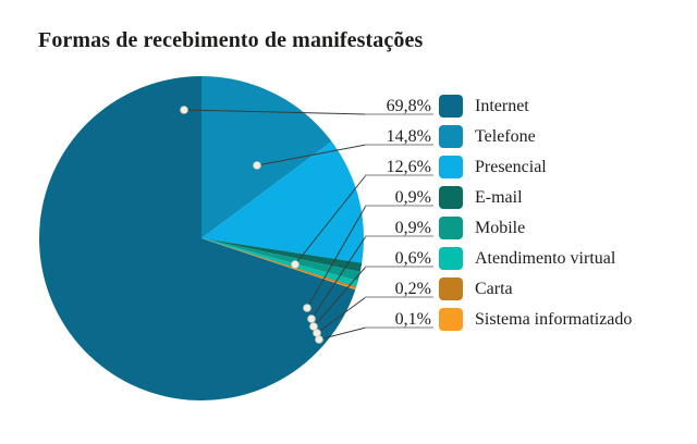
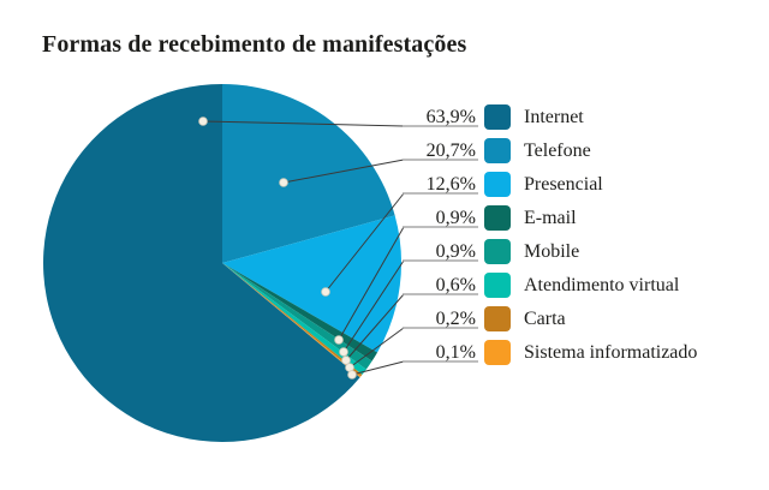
Internet: 69,8% -> 63,9%
Telefone: 14,8% -> 20,7%
